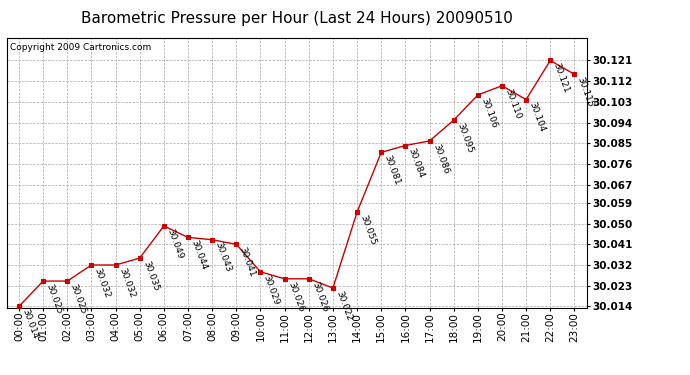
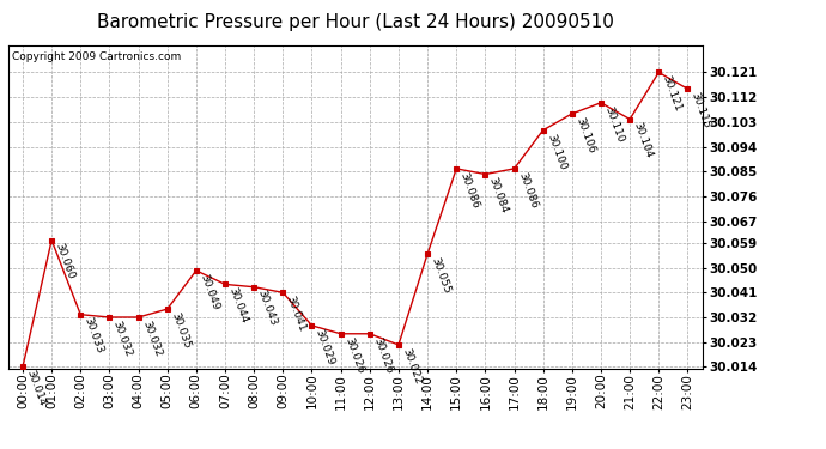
01:00: 30.025 -> 30.060
02:00: 30.025 -> 30.033
15:00: 30.081 -> 30.086
18:00: 30.095 -> 30.100
